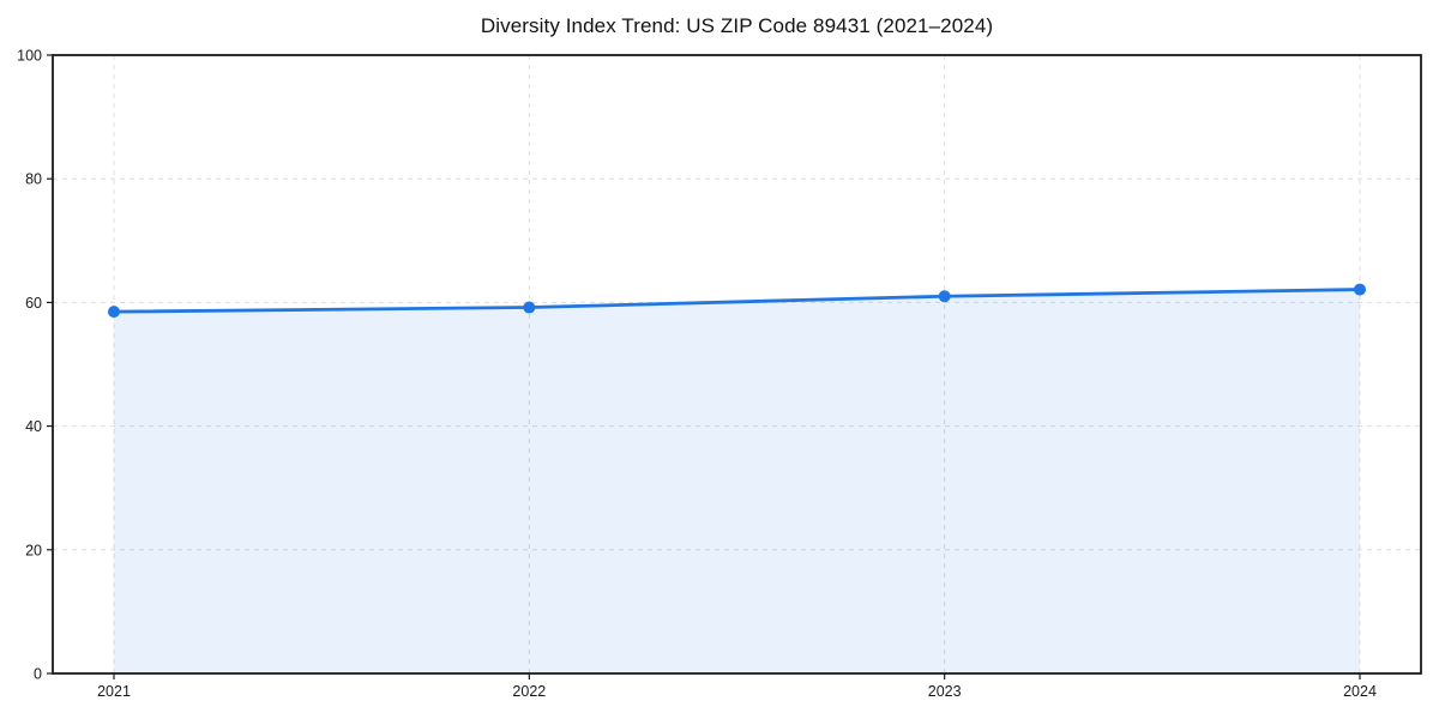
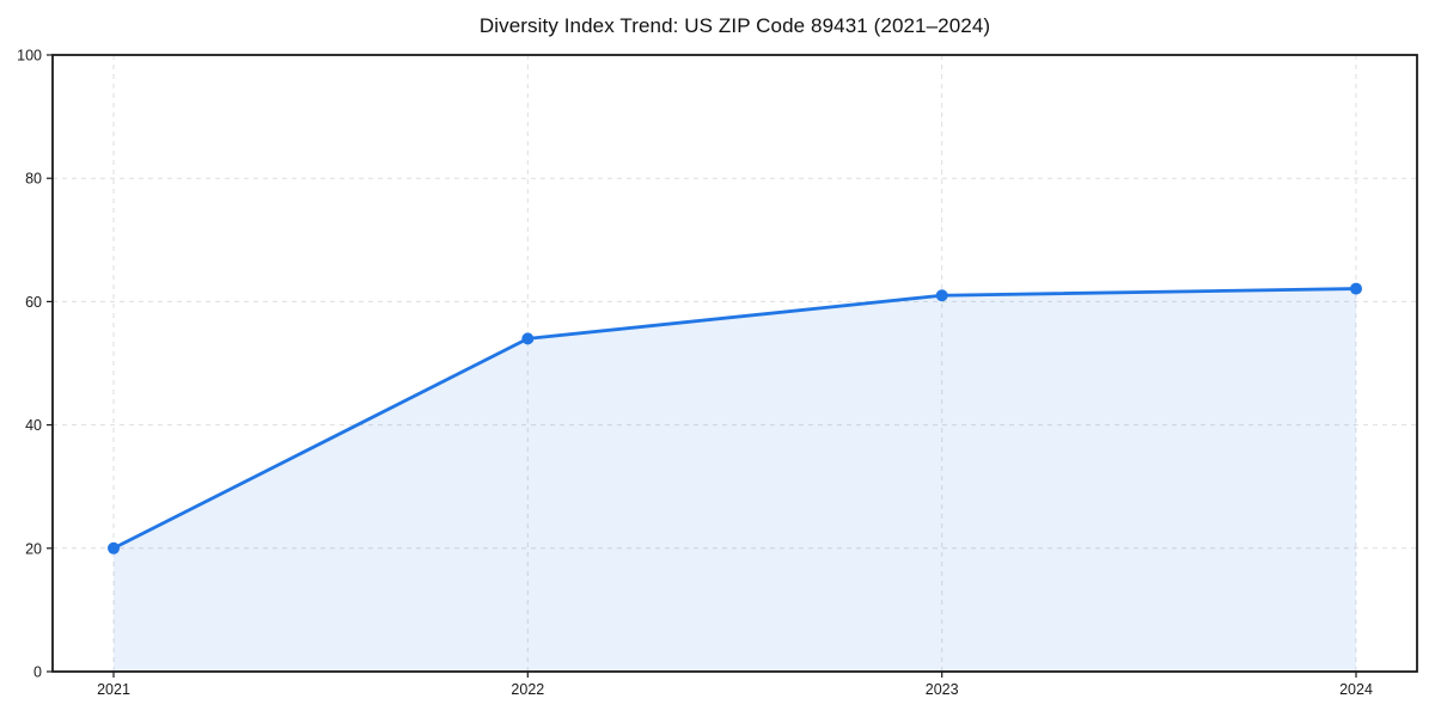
2021: 58 -> 20
2022: 59 -> 54
